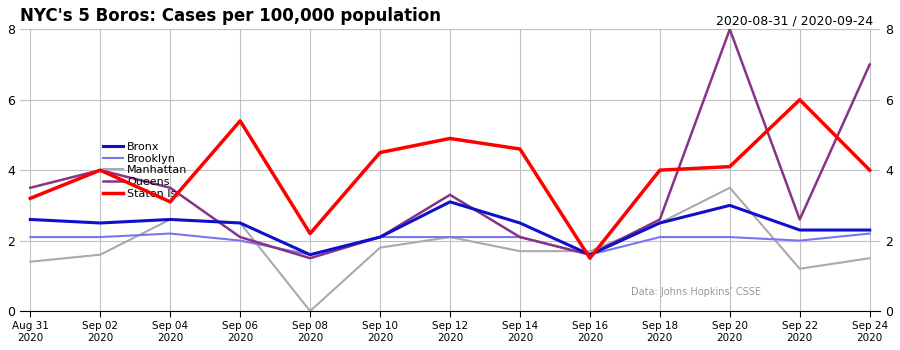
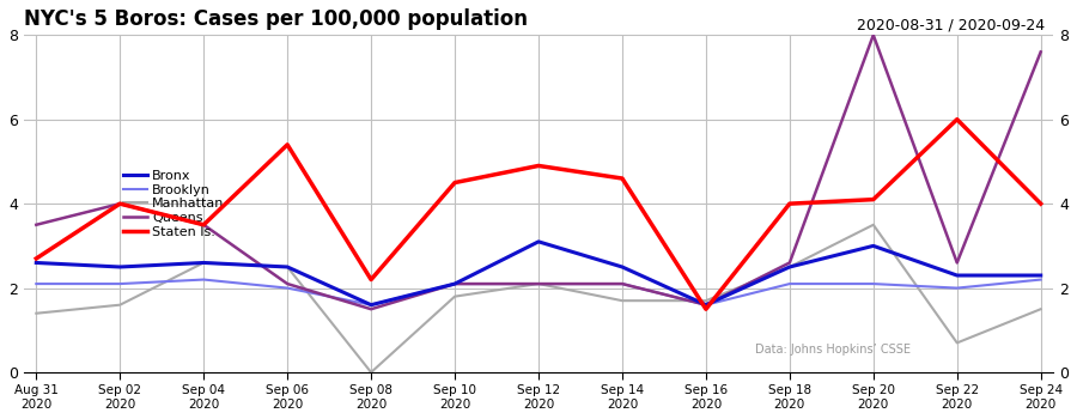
Staten Is./Aug 31 2020: 3.2 -> 2.7
Staten Is./Sep 04 2020: 3.1 -> 3.5
Queens/Sep 12 2020: 3.3 -> 2.1
Manhattan/Sep 22 2020: 1.2 -> 0.7
Queens/Sep 24 2020: 7.0 -> 7.6
